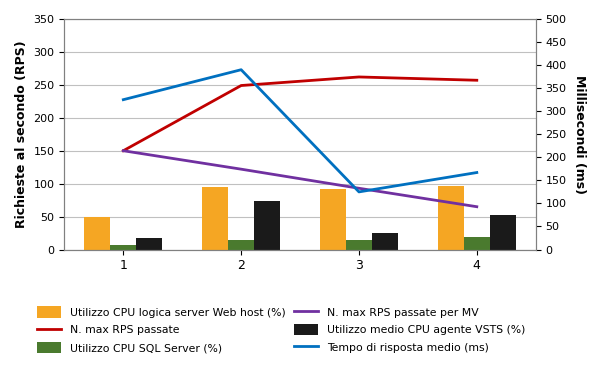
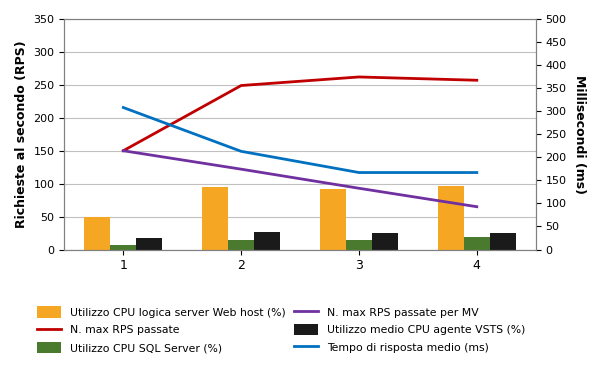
Tempo di risposta medio (ms)/1: 325 -> 308
Tempo di risposta medio (ms)/2: 390 -> 213
Utilizzo medio CPU agente VSTS (%)/2: 74 -> 27
Tempo di risposta medio (ms)/3: 125 -> 167
Utilizzo medio CPU agente VSTS (%)/4: 52 -> 25
